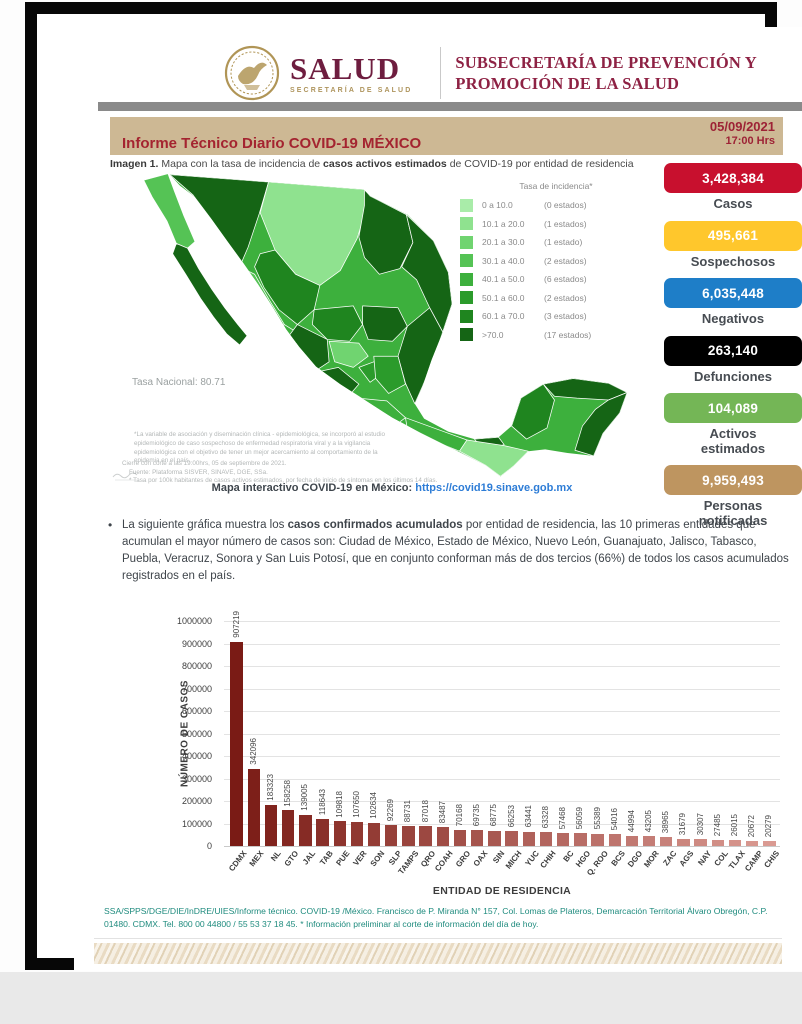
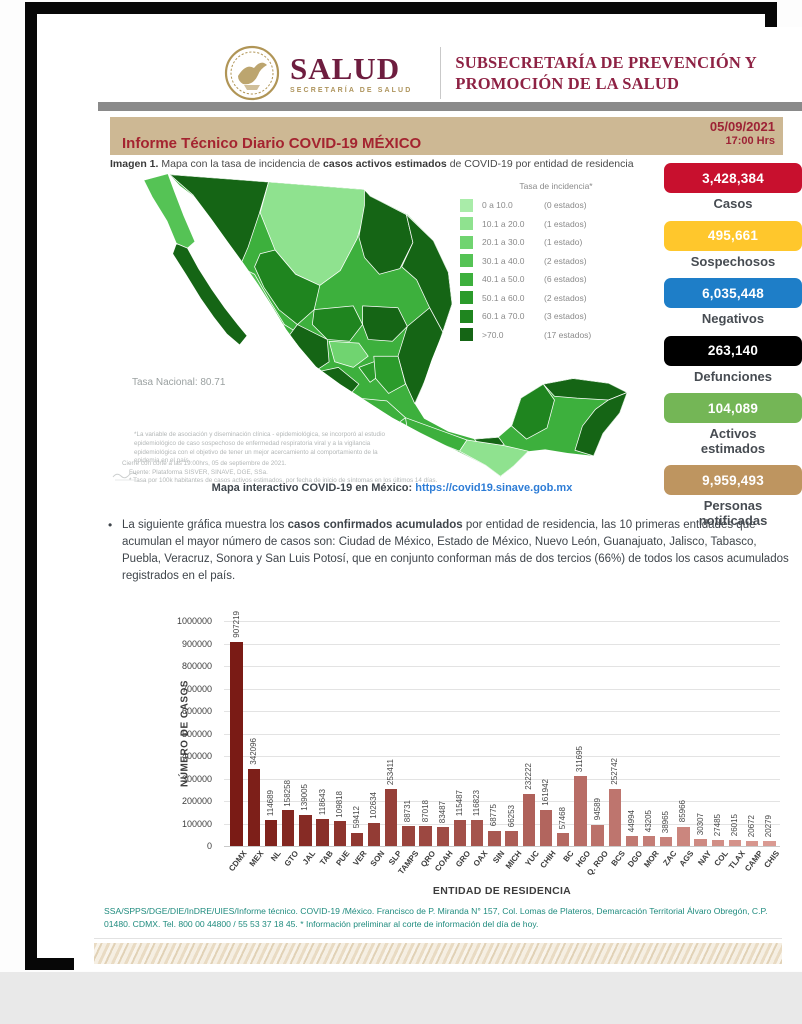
NL: 183323 -> 114689
VER: 107650 -> 59412
SLP: 92269 -> 253411
GRO: 70168 -> 115487
OAX: 69735 -> 116823
YUC: 63441 -> 232222
CHIH: 63328 -> 161942
HGO: 56059 -> 311695
Q. ROO: 55389 -> 94589
BCS: 54016 -> 252742
AGS: 31679 -> 85966
